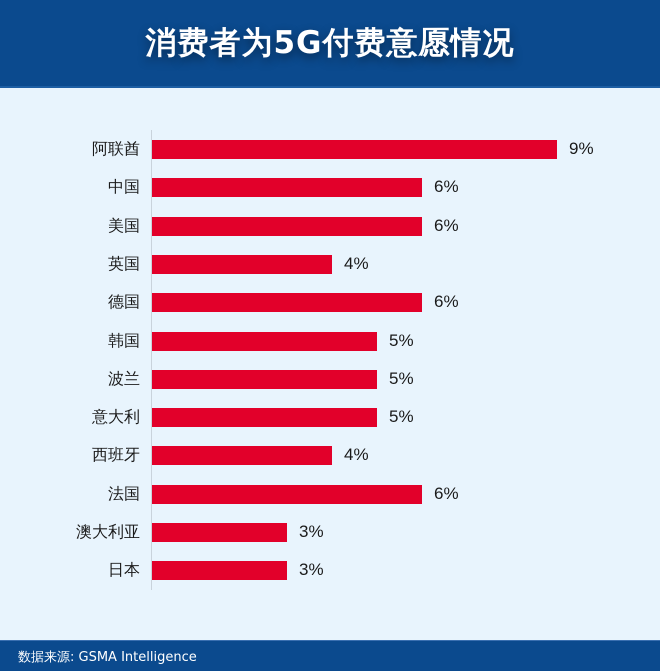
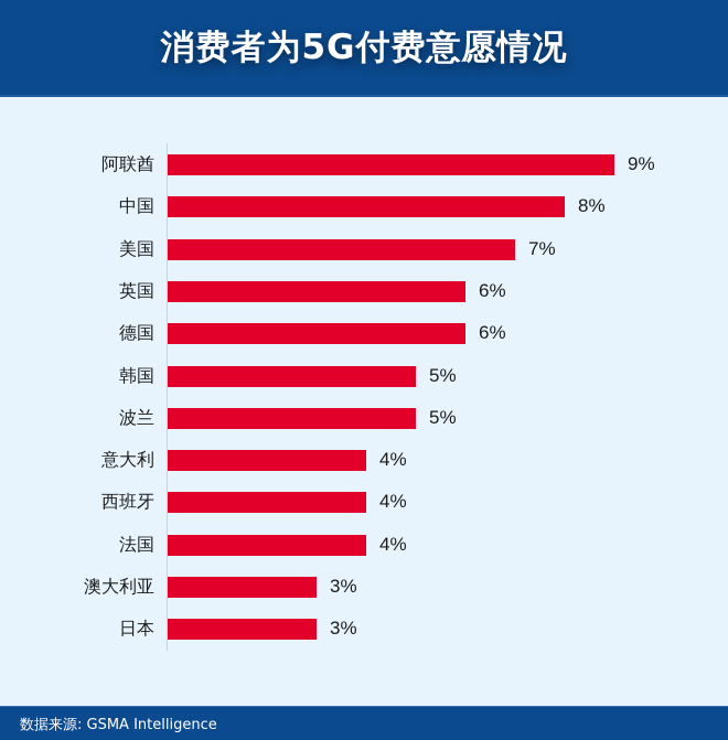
中国: 6% -> 8%
美国: 6% -> 7%
英国: 4% -> 6%
意大利: 5% -> 4%
法国: 6% -> 4%
